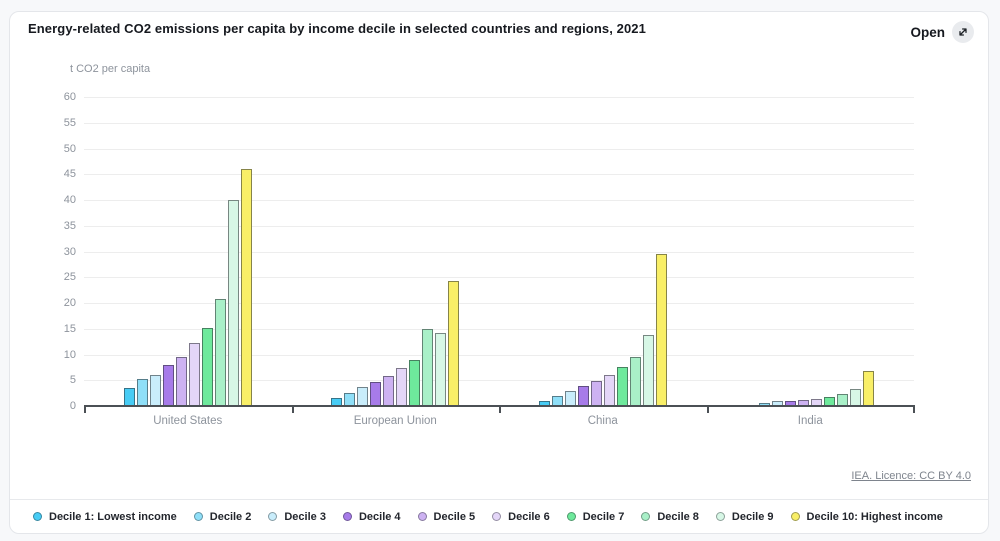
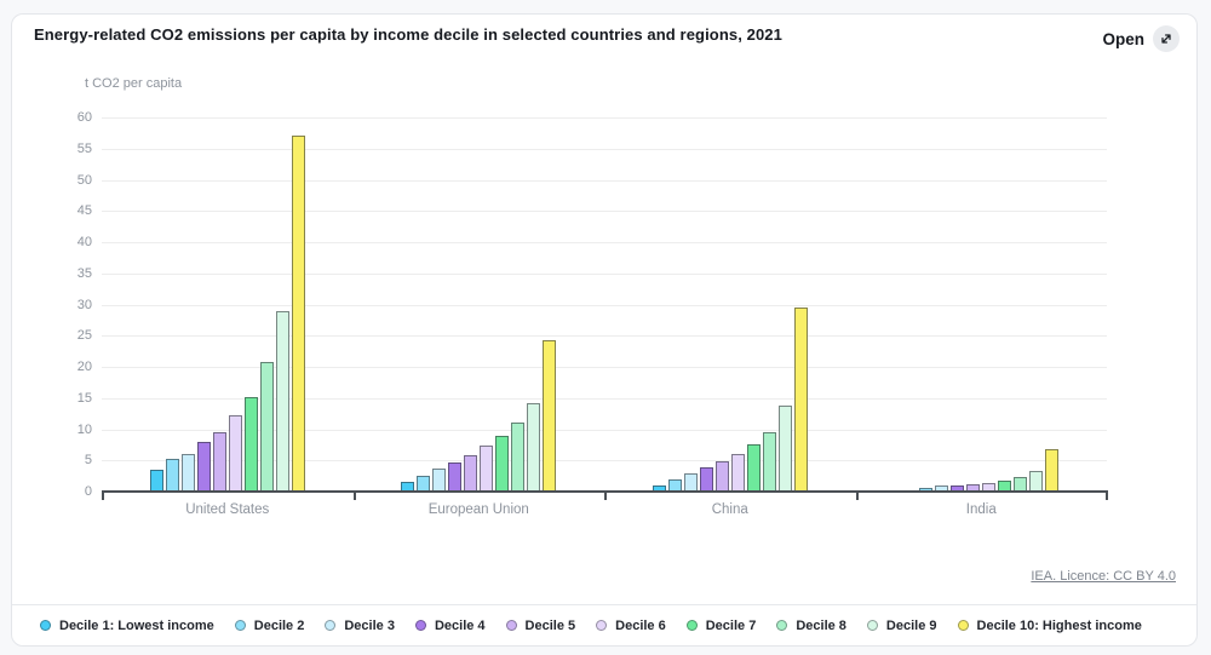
Decile 9/United States: 40 -> 29
Decile 10: Highest income/United States: 46 -> 57
Decile 8/European Union: 15 -> 11
